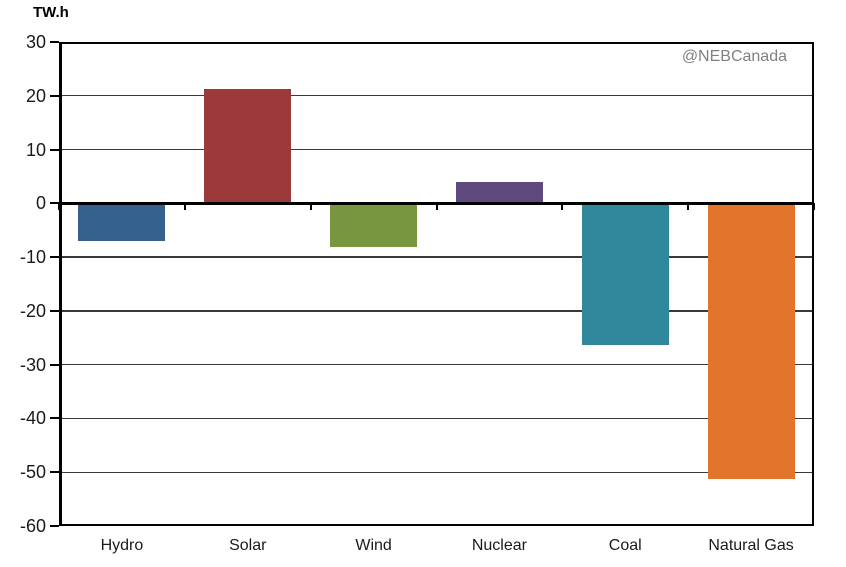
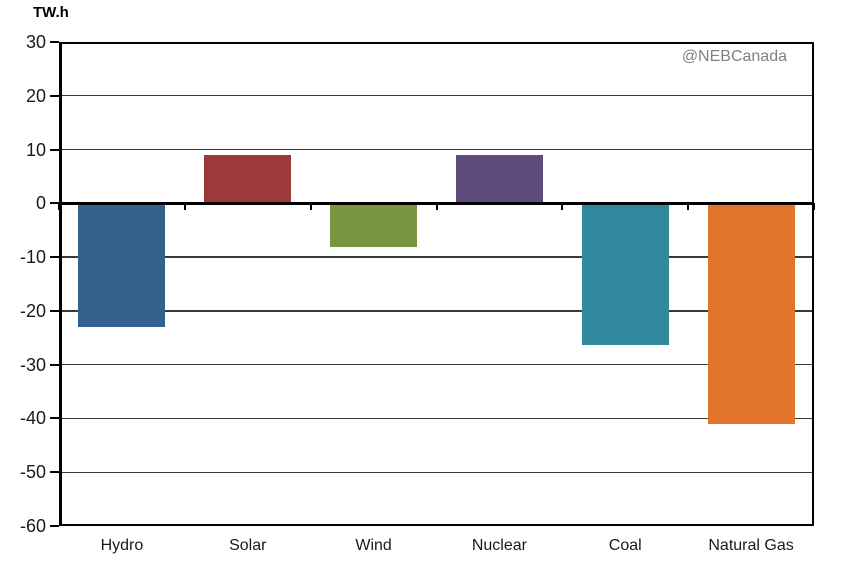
Hydro: -7 -> -23
Solar: 21 -> 9
Nuclear: 4 -> 9
Natural Gas: -51 -> -41
